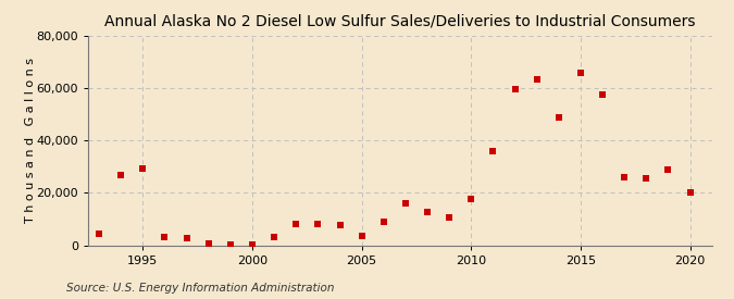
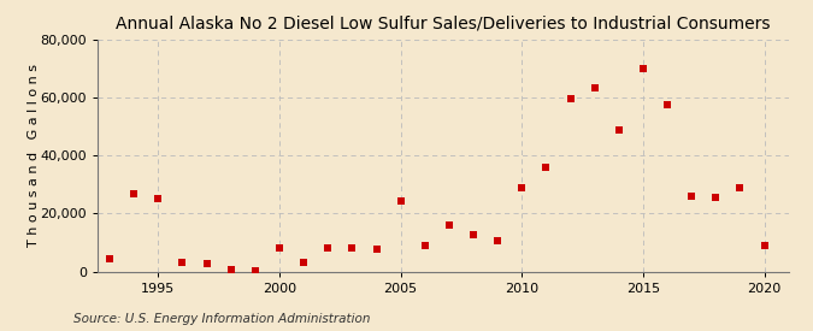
1995: 29,500 -> 25,000
2000: 100 -> 8,000
2005: 3,500 -> 24,500
2010: 17,500 -> 29,000
2015: 66,000 -> 70,000
2020: 20,000 -> 9,000
